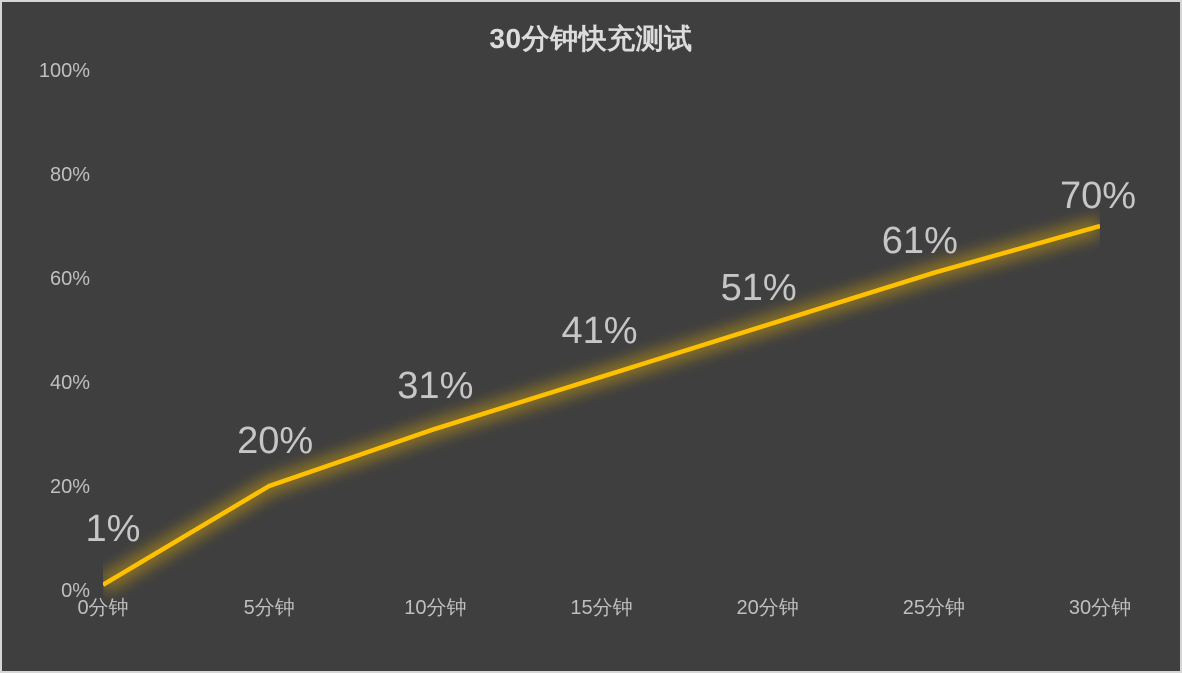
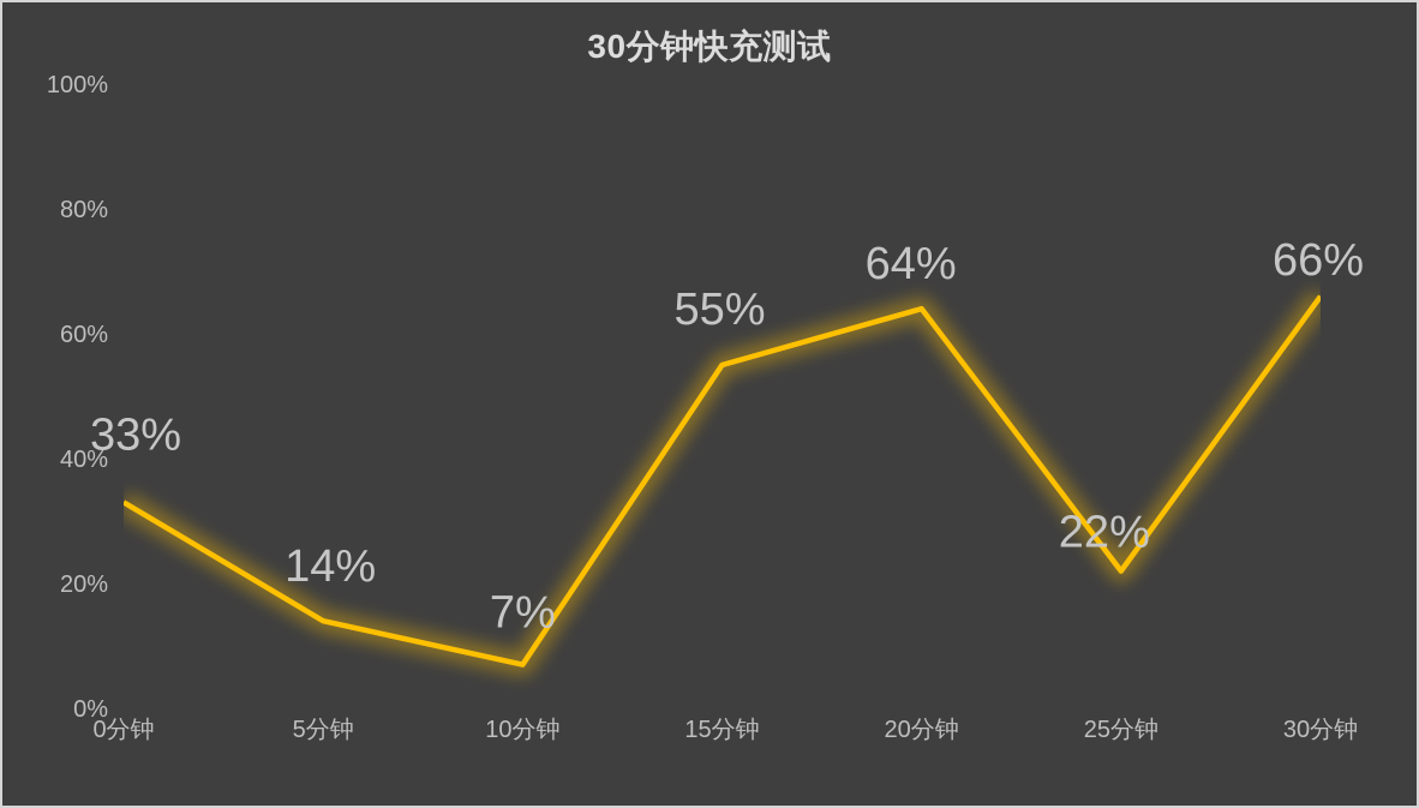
0分钟: 1% -> 33%
5分钟: 20% -> 14%
10分钟: 31% -> 7%
15分钟: 41% -> 55%
20分钟: 51% -> 64%
25分钟: 61% -> 22%
30分钟: 70% -> 66%
